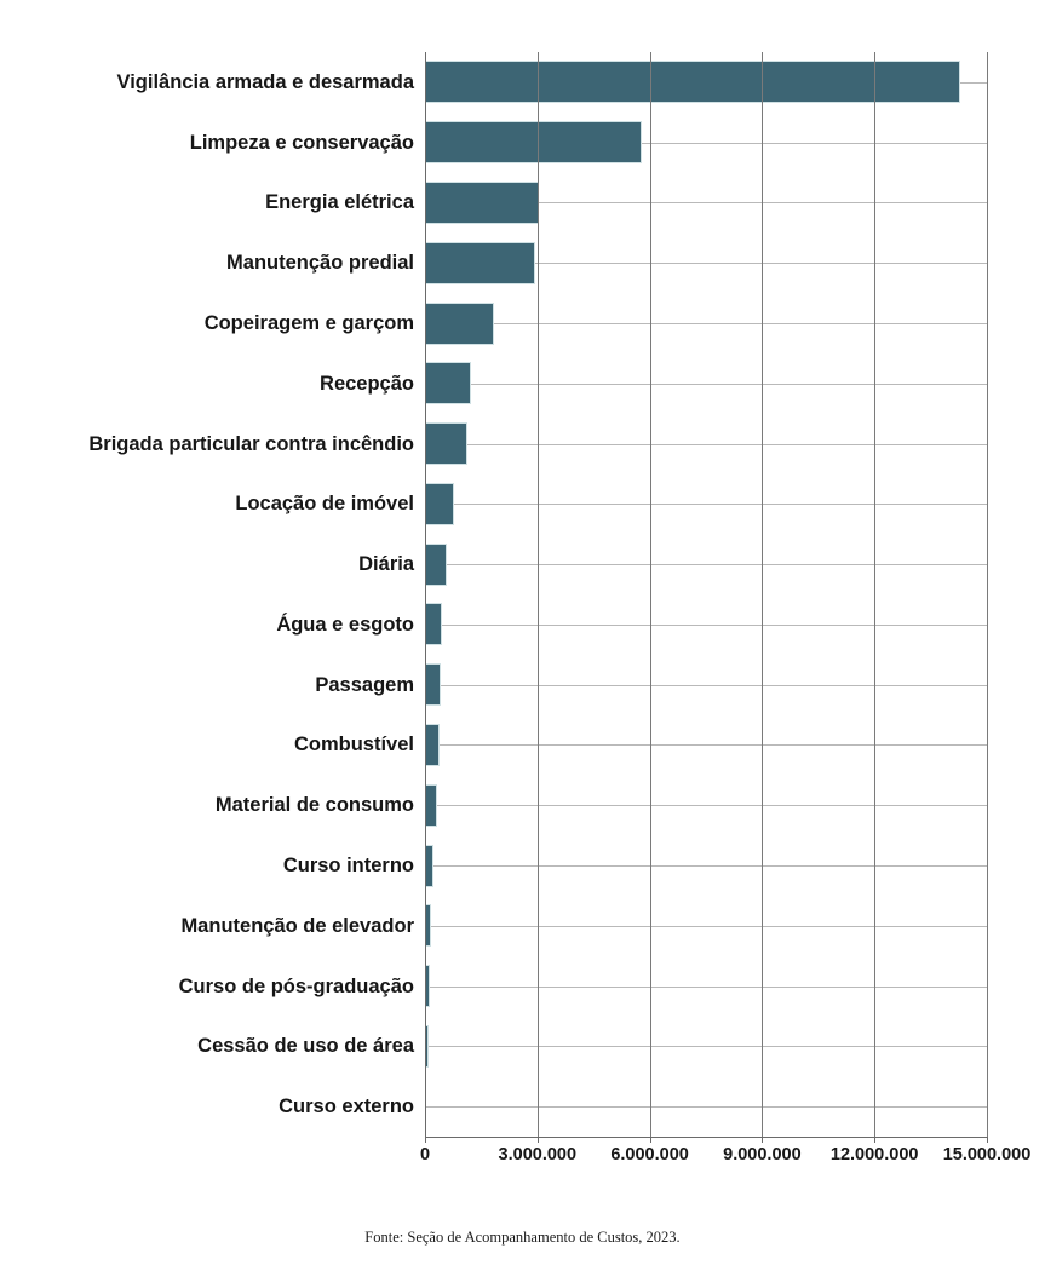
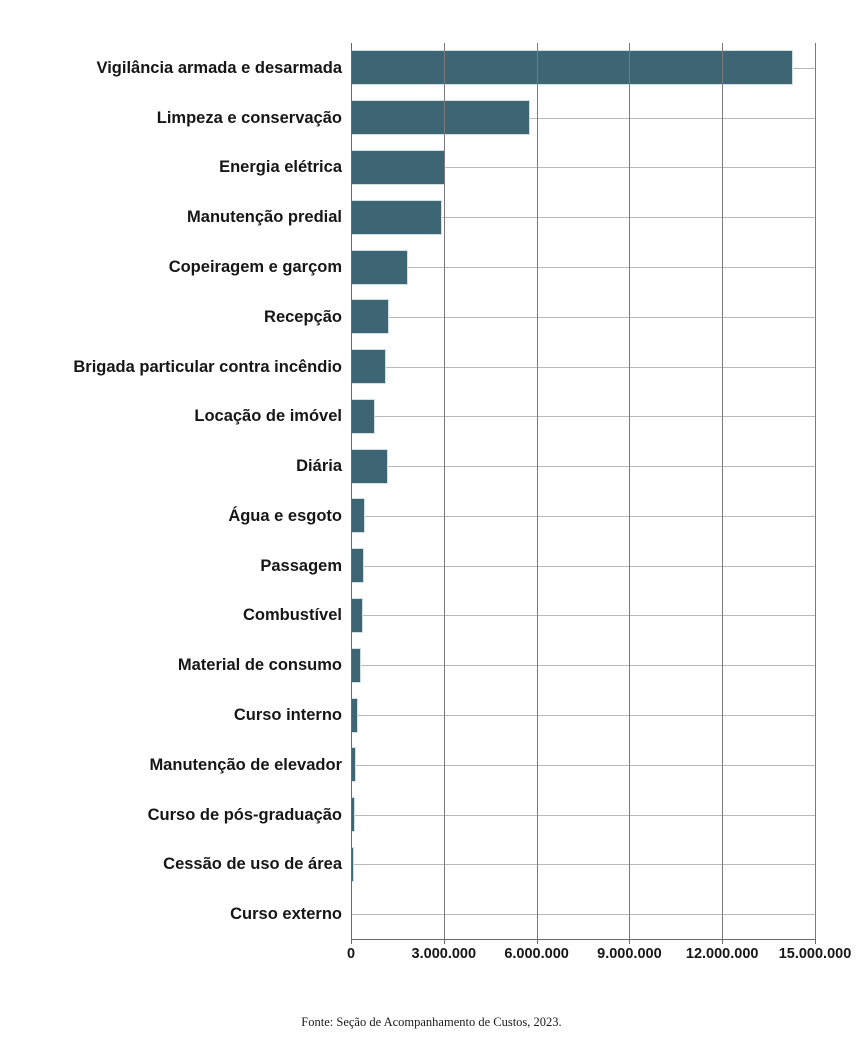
Diária: 600000 -> 1200000
